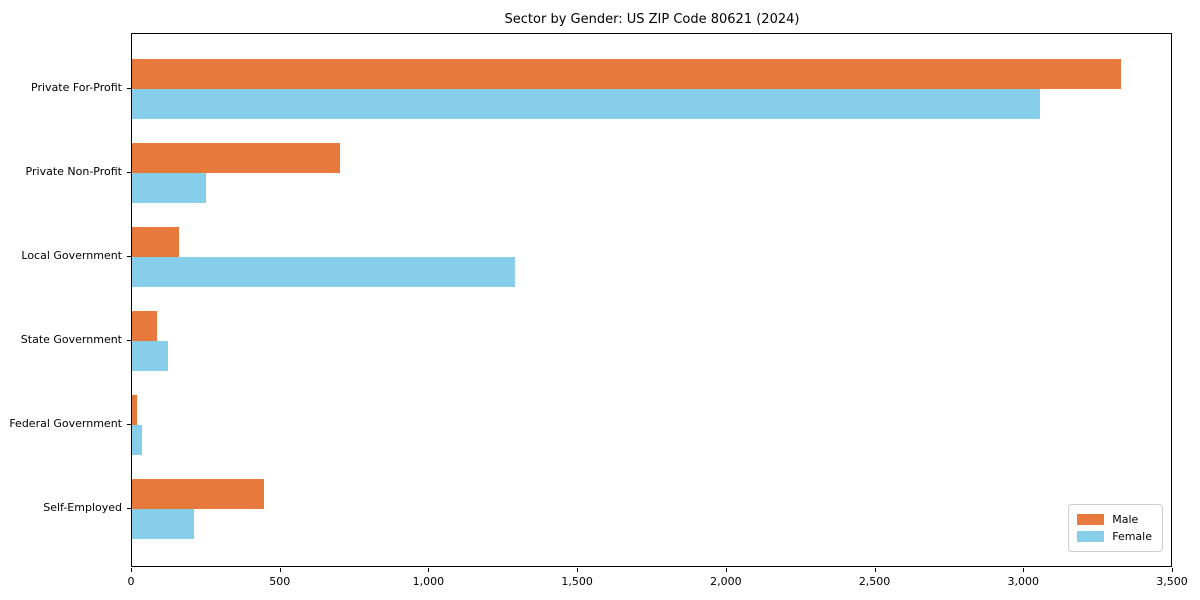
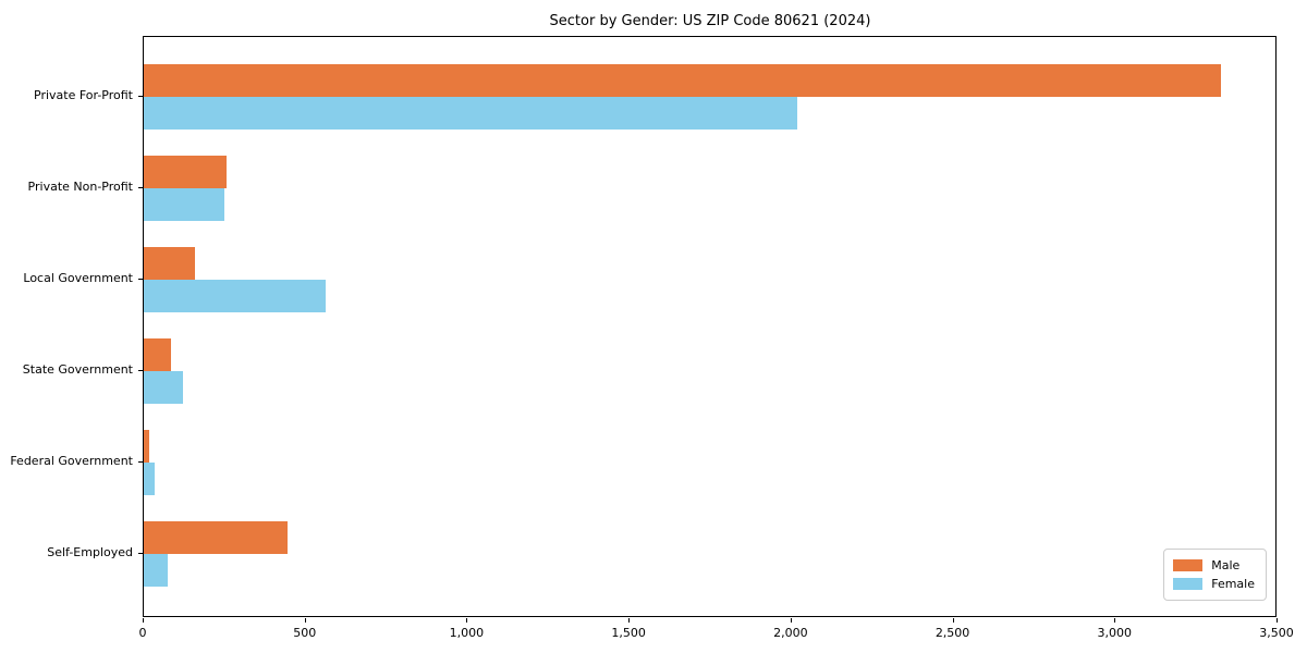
Female/Private For-Profit: 3060 -> 2020
Male/Private Non-Profit: 700 -> 260
Female/Local Government: 1290 -> 560
Female/Self-Employed: 210 -> 70
